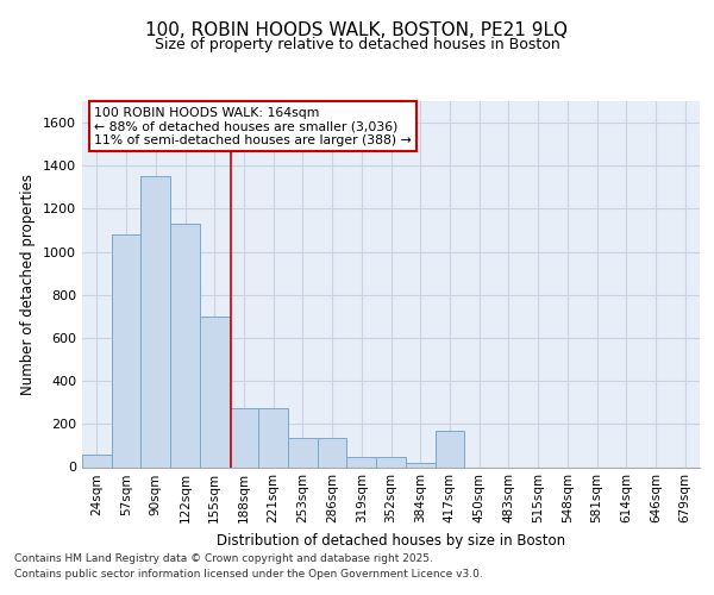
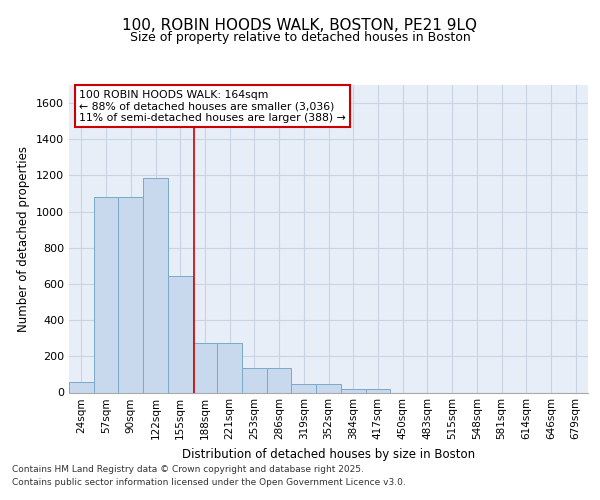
90sqm: 1350 -> 1080
122sqm: 1130 -> 1180
155sqm: 700 -> 640
417sqm: 170 -> 20
